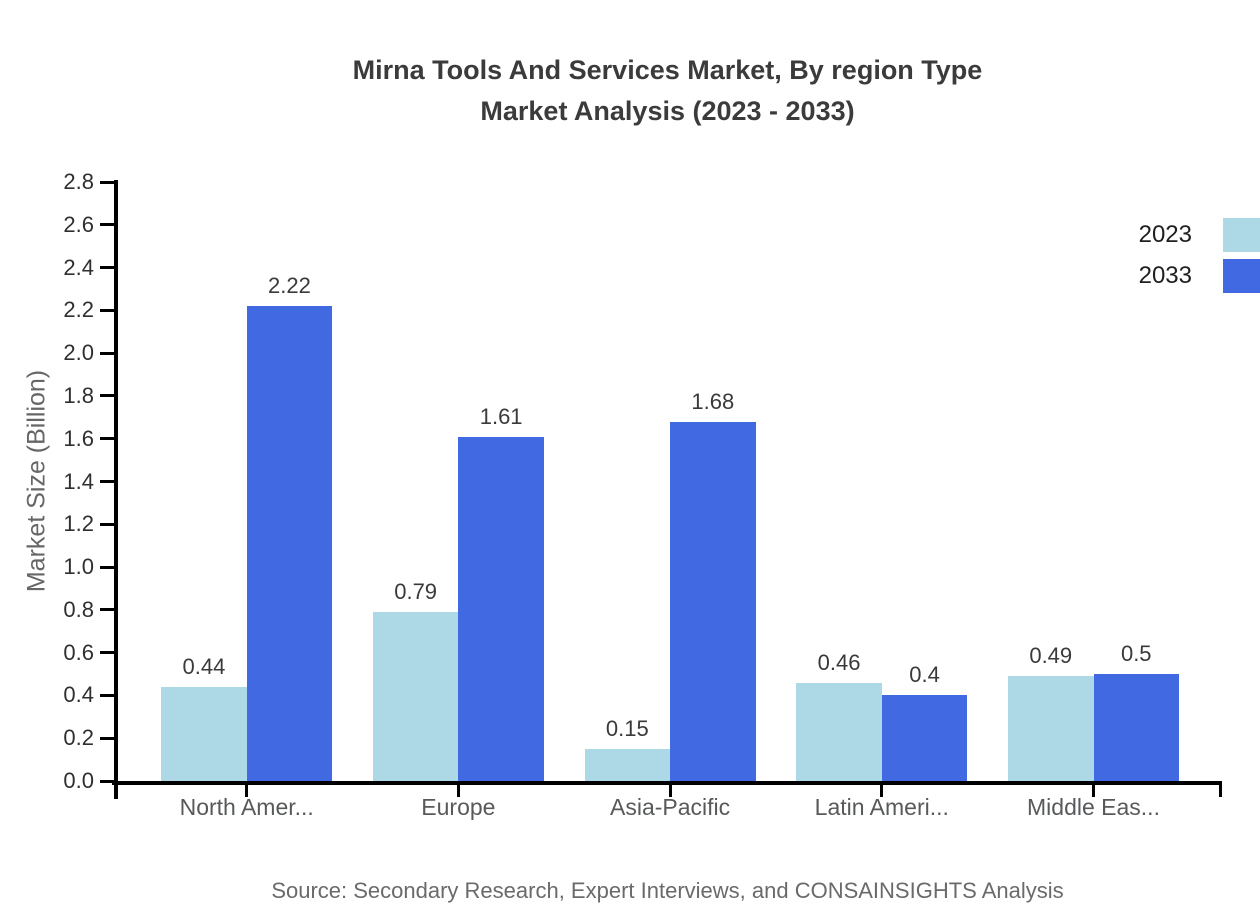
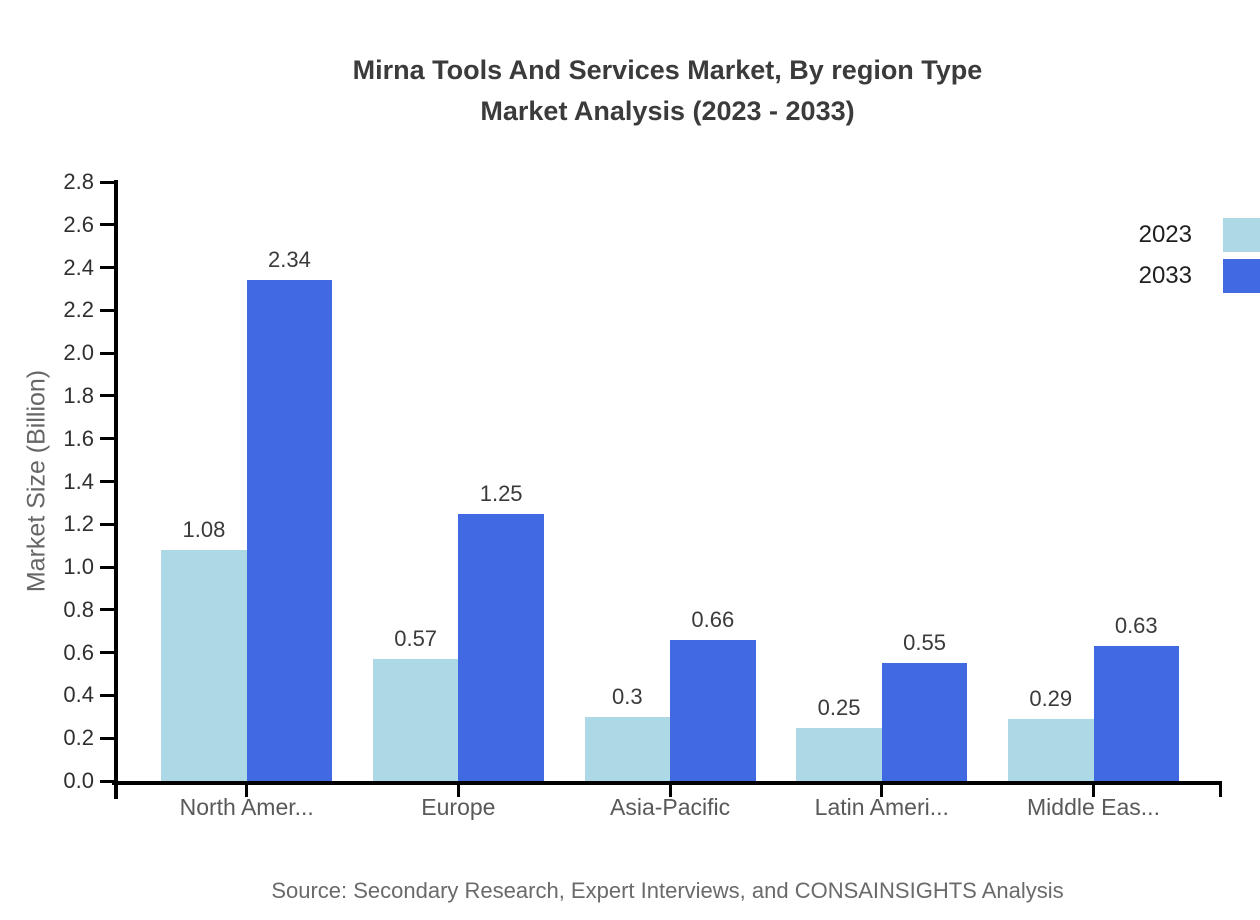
2023/North Amer...: 0.44 -> 1.08
2033/North Amer...: 2.22 -> 2.34
2023/Europe: 0.79 -> 0.57
2033/Europe: 1.61 -> 1.25
2023/Asia-Pacific: 0.15 -> 0.3
2033/Asia-Pacific: 1.68 -> 0.66
2023/Latin Ameri...: 0.46 -> 0.25
2033/Latin Ameri...: 0.4 -> 0.55
2023/Middle Eas...: 0.49 -> 0.29
2033/Middle Eas...: 0.5 -> 0.63
